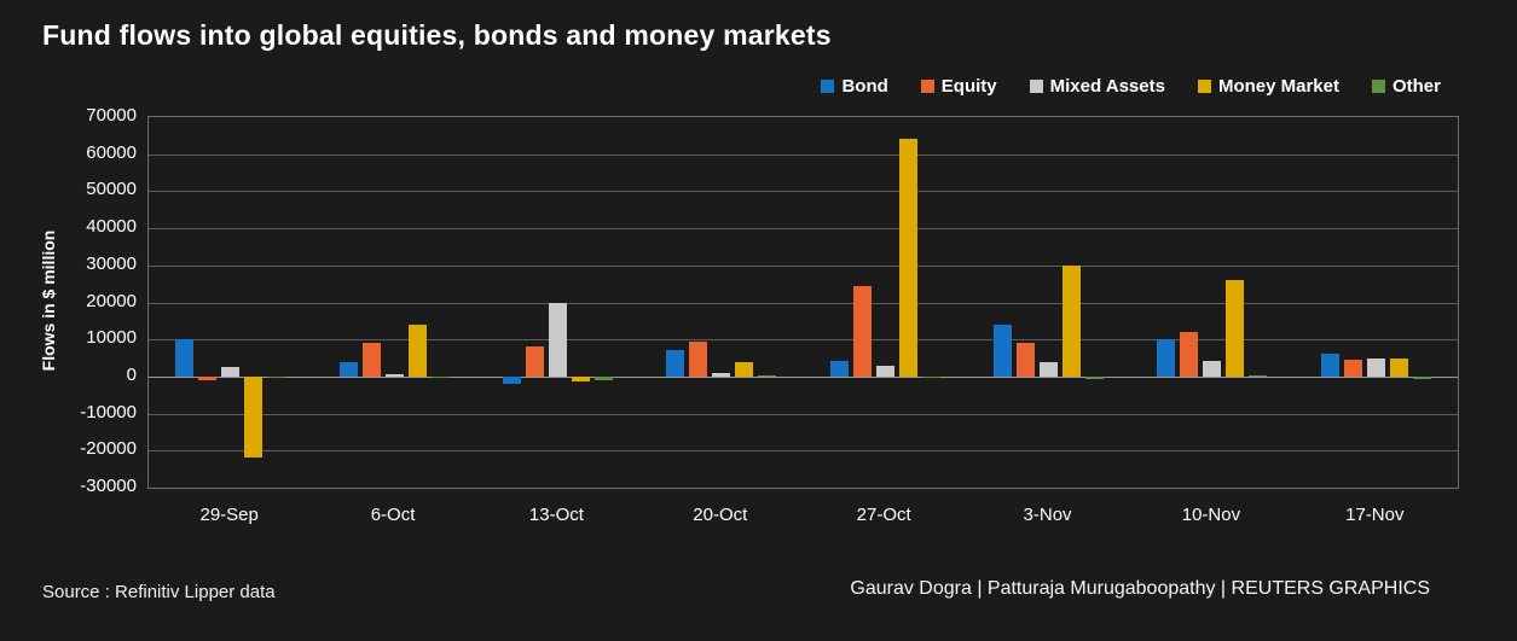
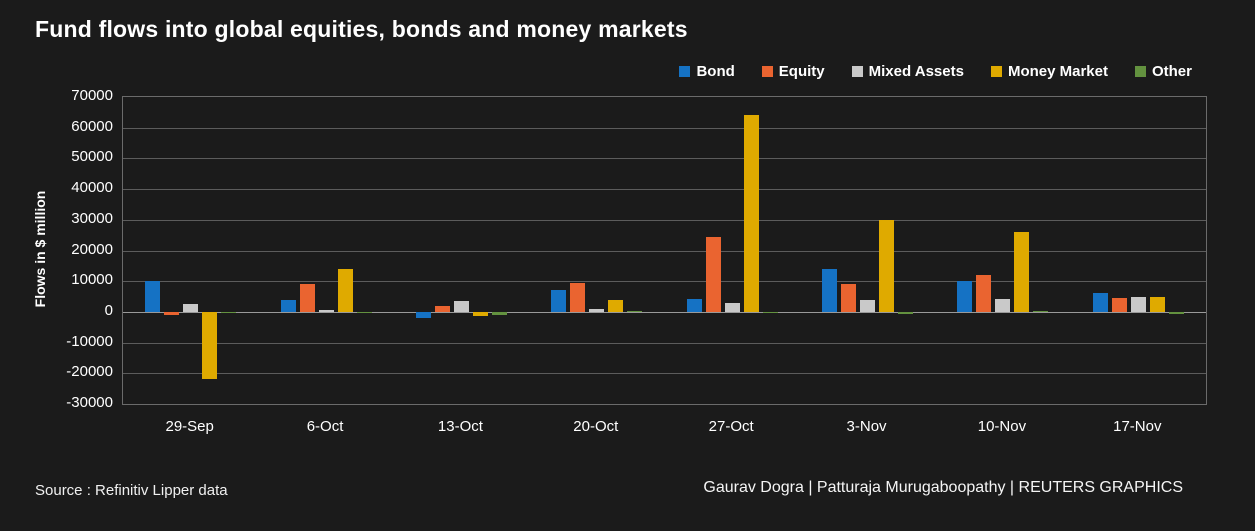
Equity/13-Oct: 8000 -> 2000
Mixed Assets/13-Oct: 20000 -> 4000
